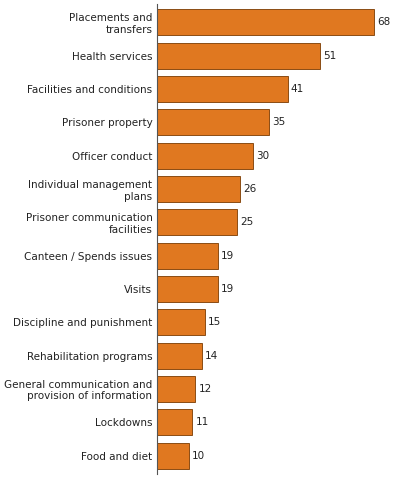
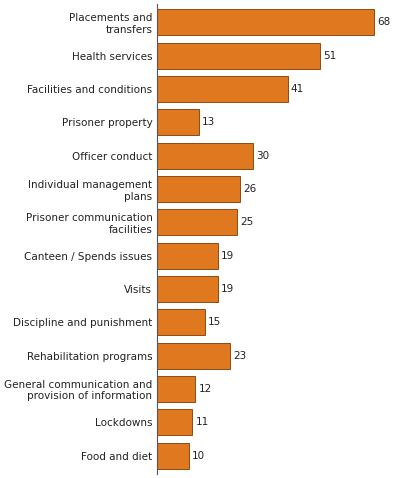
Prisoner property: 35 -> 13
Rehabilitation programs: 14 -> 23
